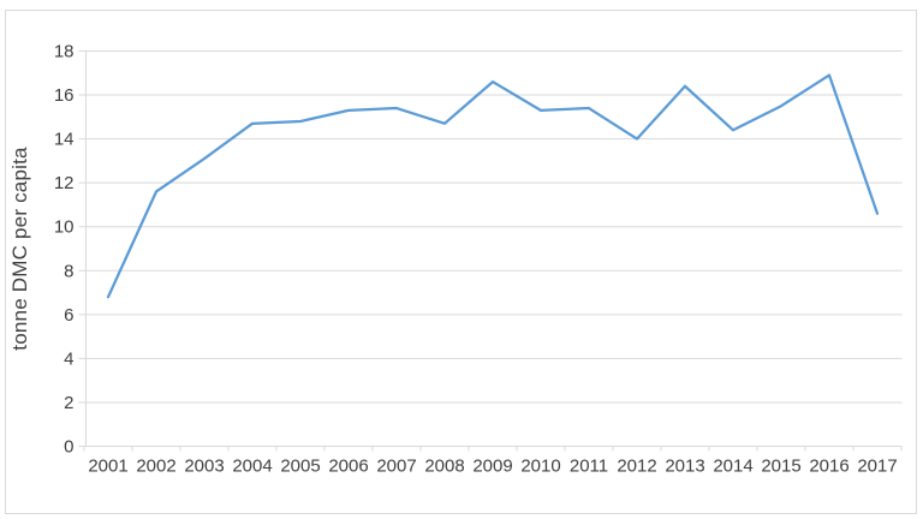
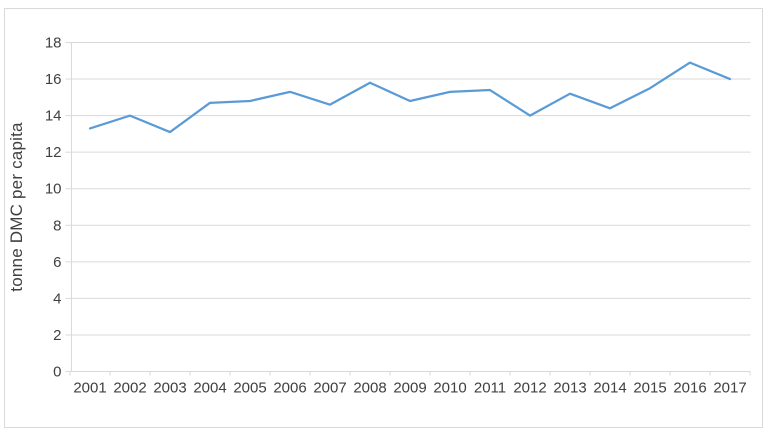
2001: 6.8 -> 13.3
2002: 11.6 -> 14.0
2007: 15.4 -> 14.6
2008: 14.7 -> 15.8
2009: 16.6 -> 14.8
2013: 16.4 -> 15.2
2017: 10.6 -> 16.0
